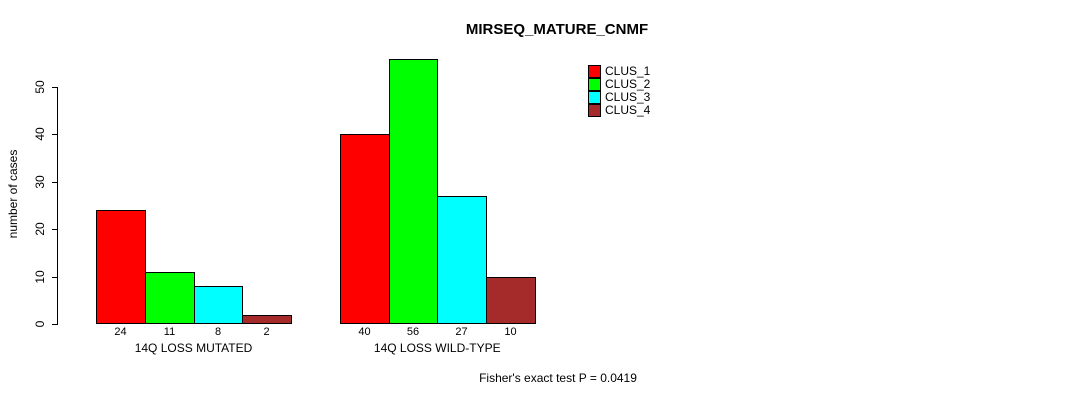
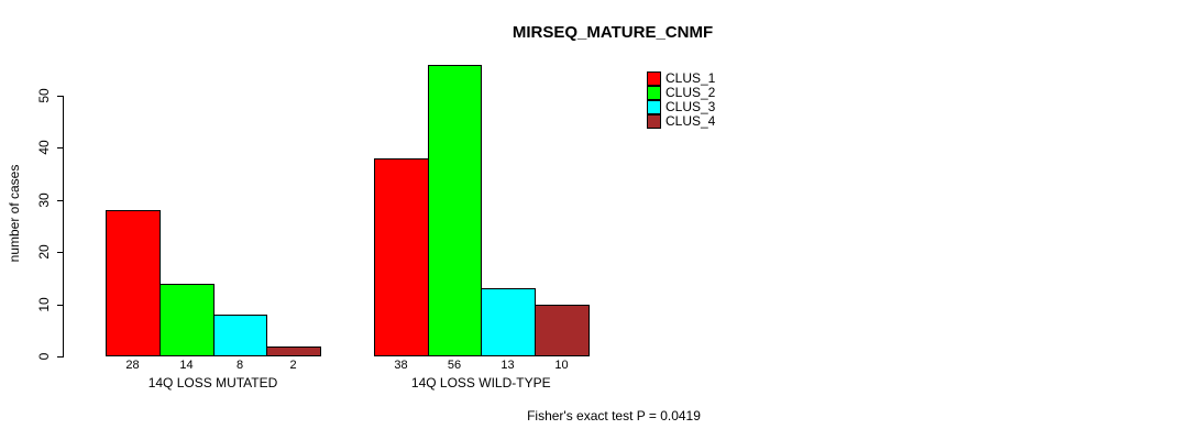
CLUS_1/14Q LOSS MUTATED: 24 -> 28
CLUS_2/14Q LOSS MUTATED: 11 -> 14
CLUS_1/14Q LOSS WILD-TYPE: 40 -> 38
CLUS_3/14Q LOSS WILD-TYPE: 27 -> 13
